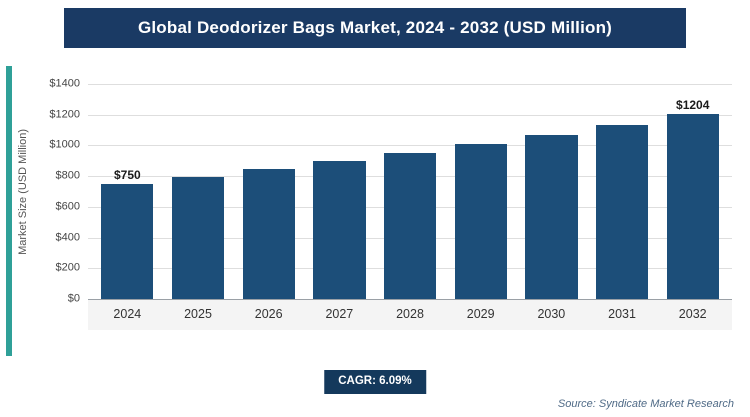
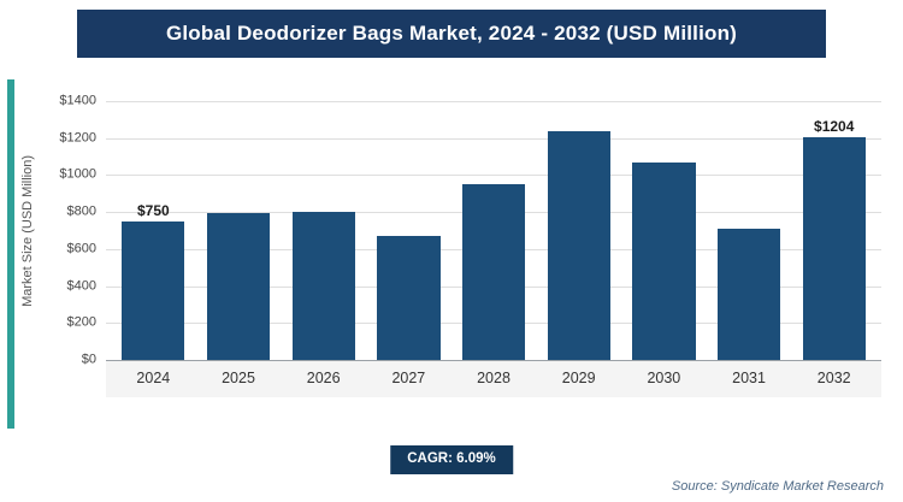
2026: $840 -> $800
2027: $900 -> $670
2029: $1010 -> $1240
2031: $1140 -> $710
